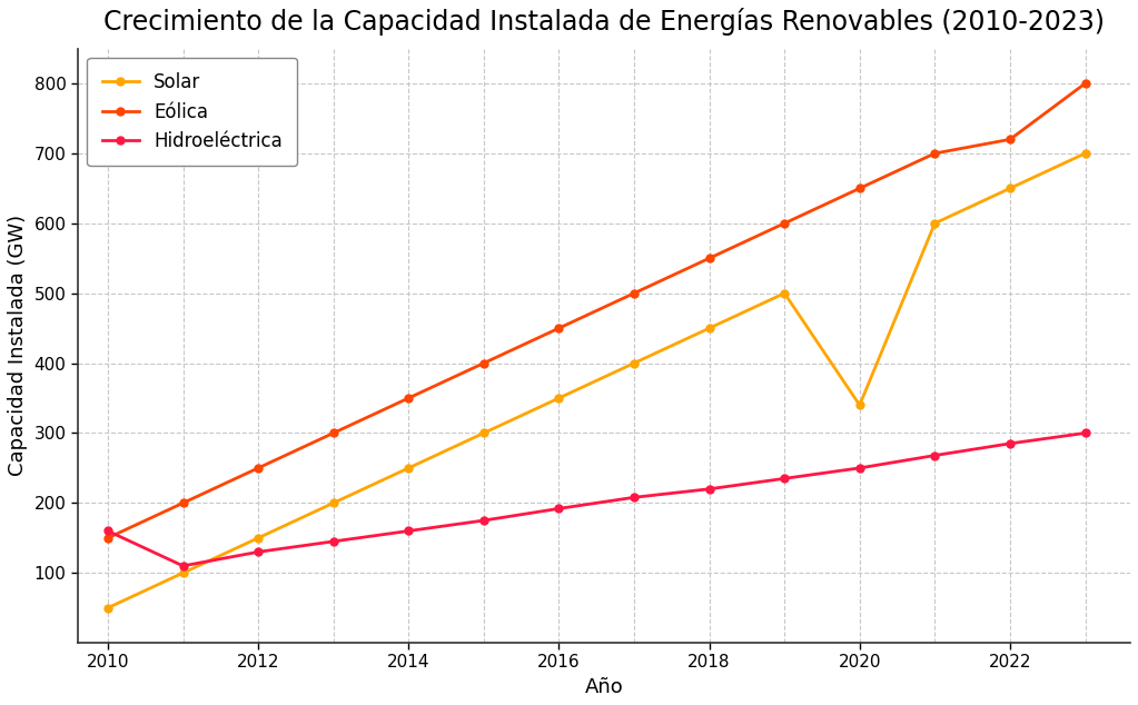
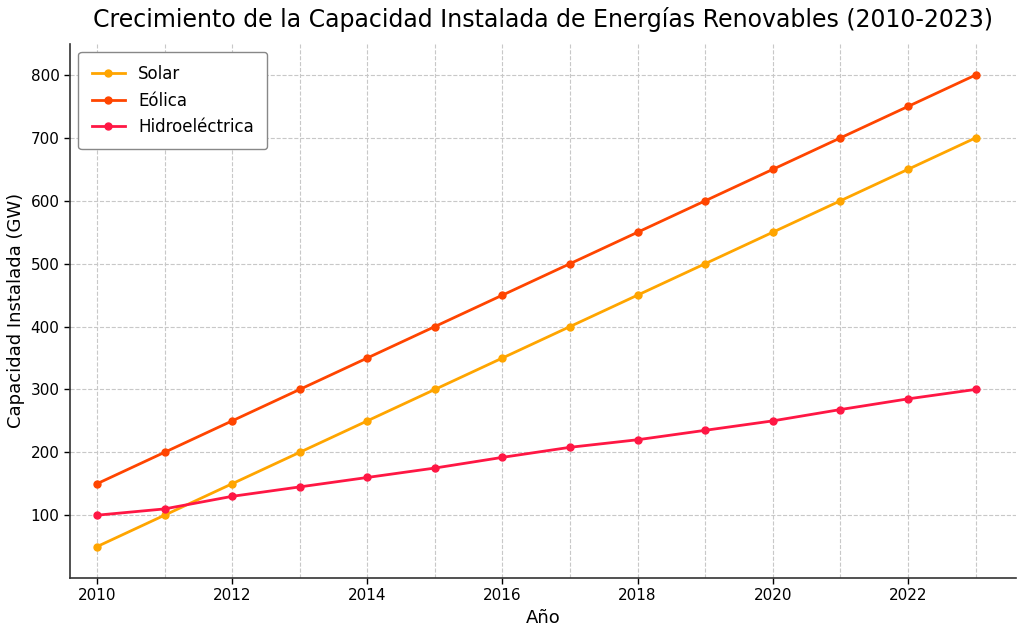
Hidroeléctrica/2010: 160 -> 100
Solar/2020: 340 -> 550
Eólica/2022: 720 -> 750
